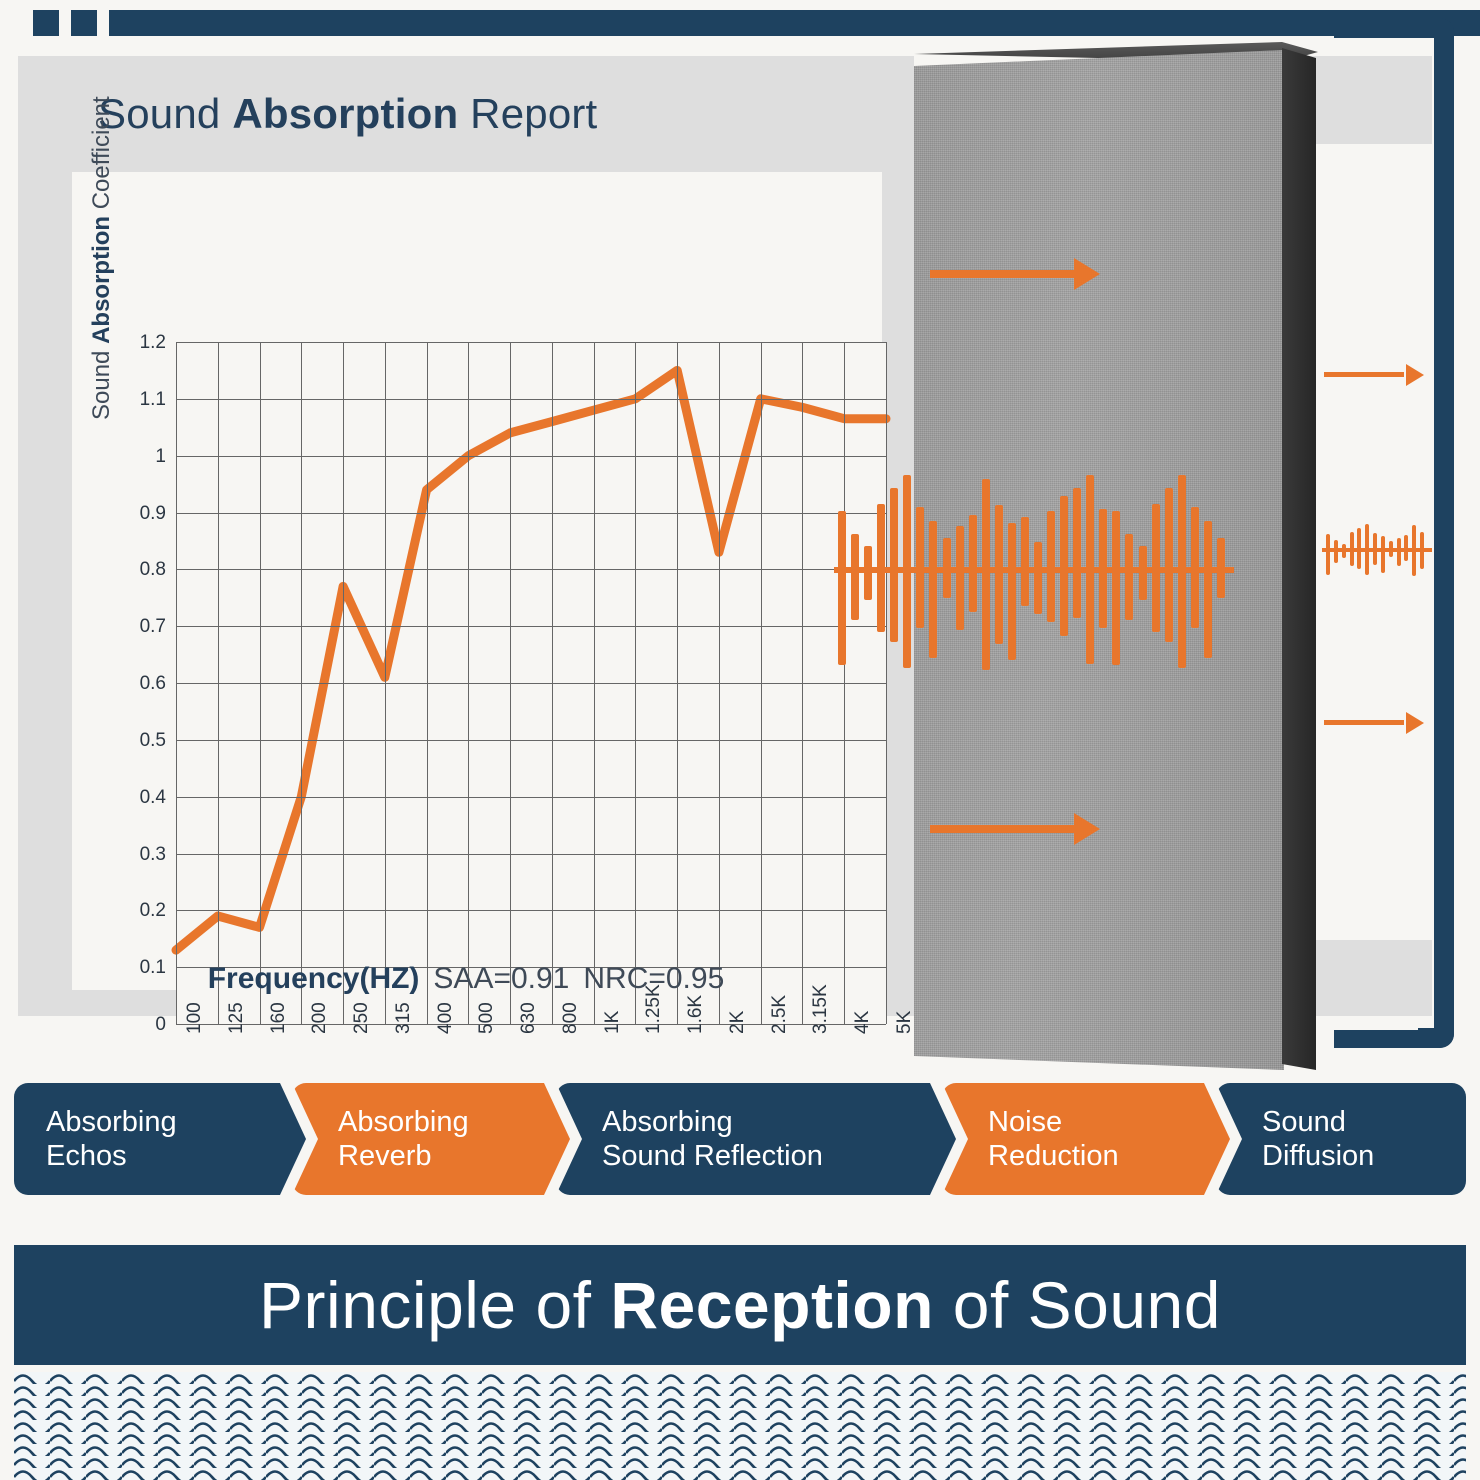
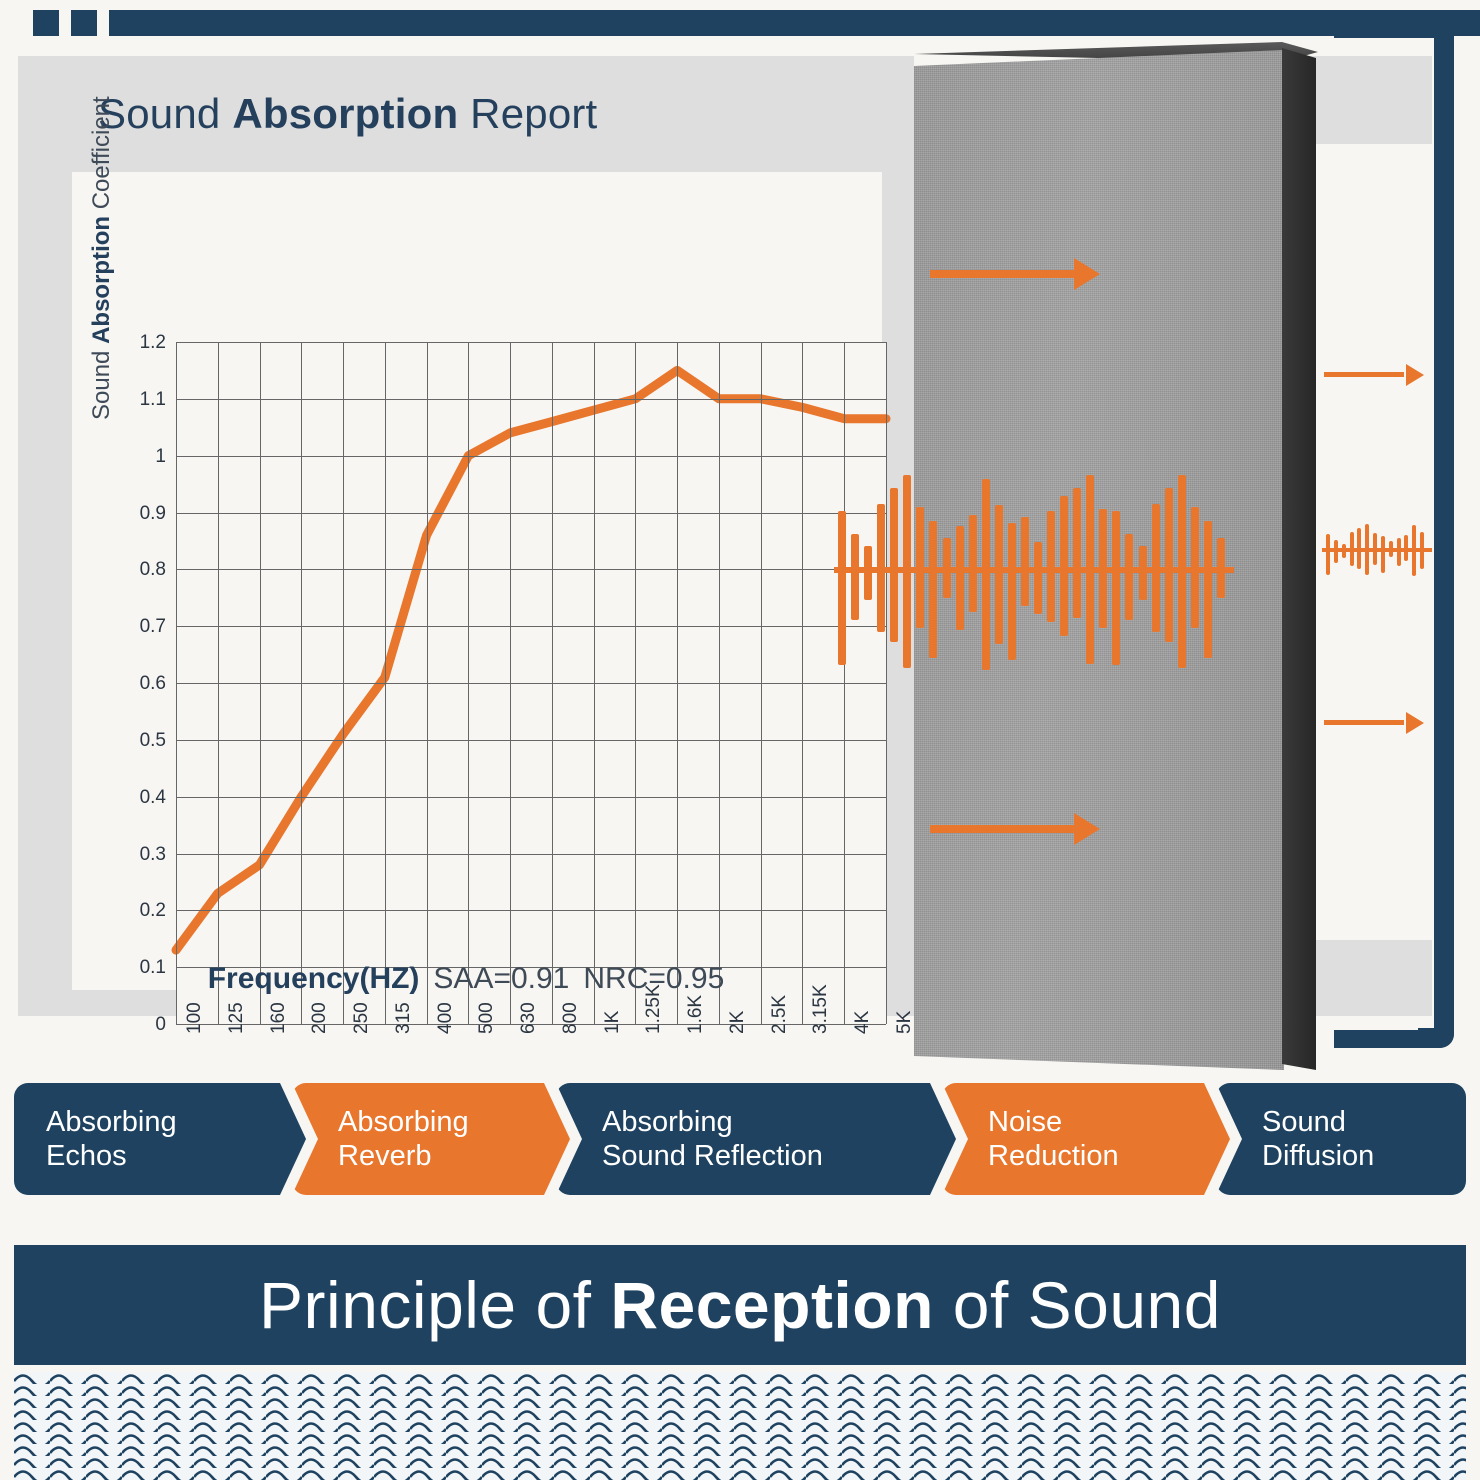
125: 0.19 -> 0.23
160: 0.17 -> 0.28
250: 0.77 -> 0.51
400: 0.94 -> 0.86
2K: 0.83 -> 1.10
